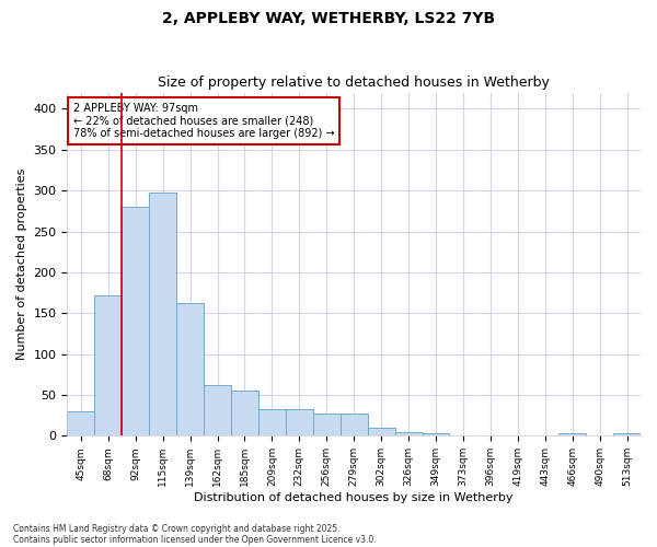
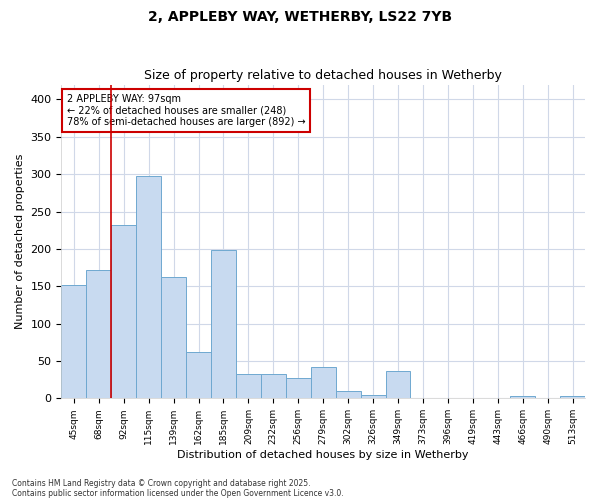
45sqm: 30 -> 152
92sqm: 280 -> 232
185sqm: 55 -> 198
279sqm: 27 -> 42
349sqm: 3 -> 36
